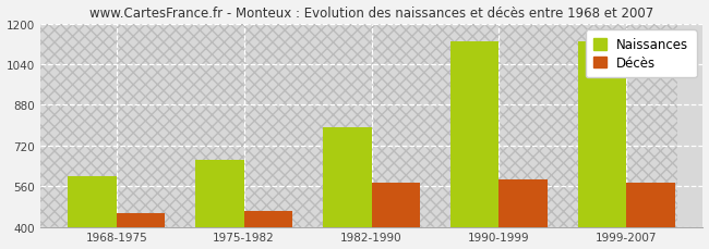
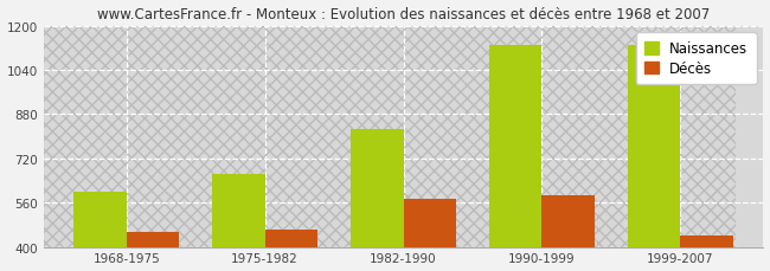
Naissances/1982-1990: 790 -> 825
Décès/1999-2007: 572 -> 440
